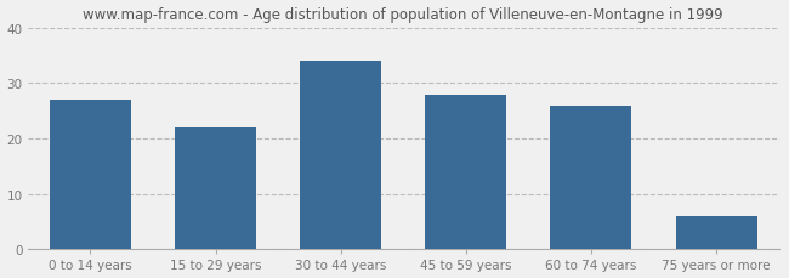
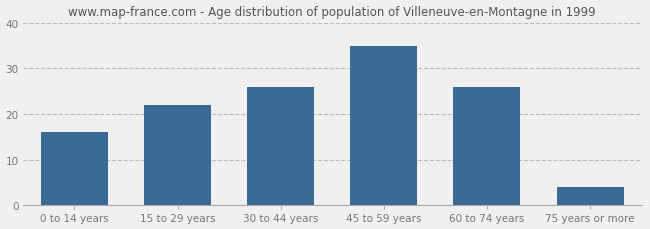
0 to 14 years: 27 -> 16
30 to 44 years: 34 -> 26
45 to 59 years: 28 -> 35
75 years or more: 6 -> 4
